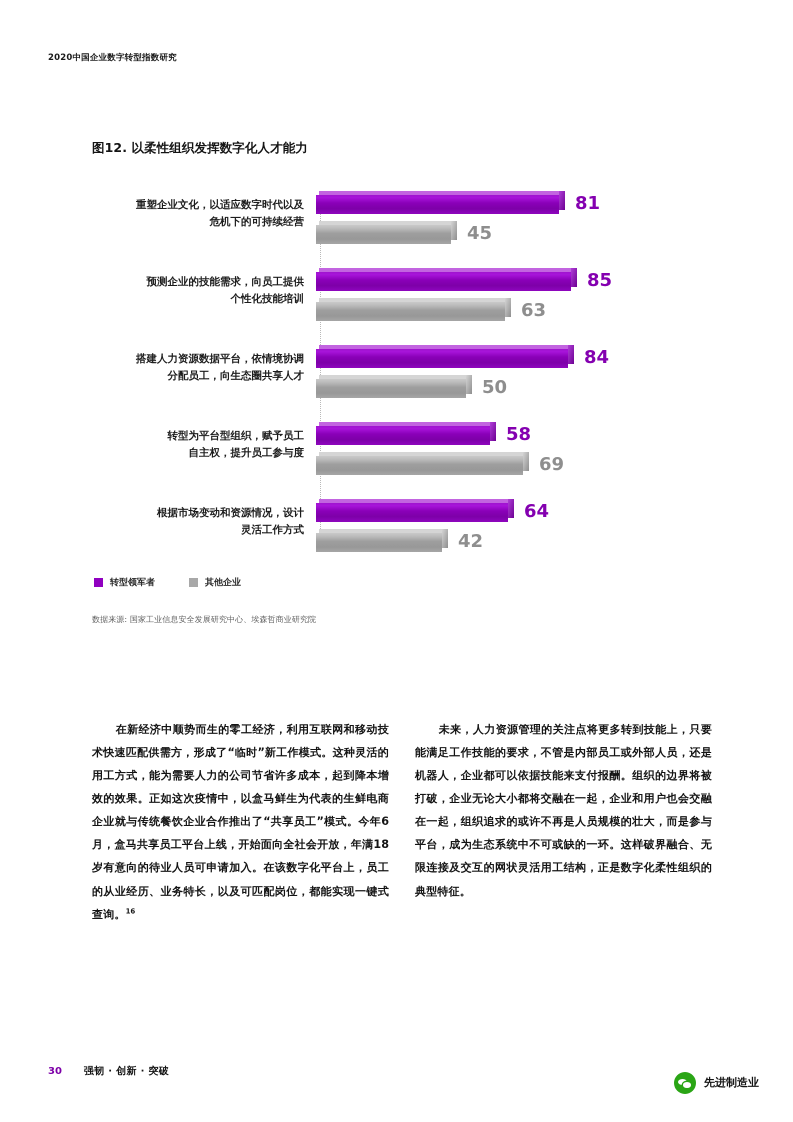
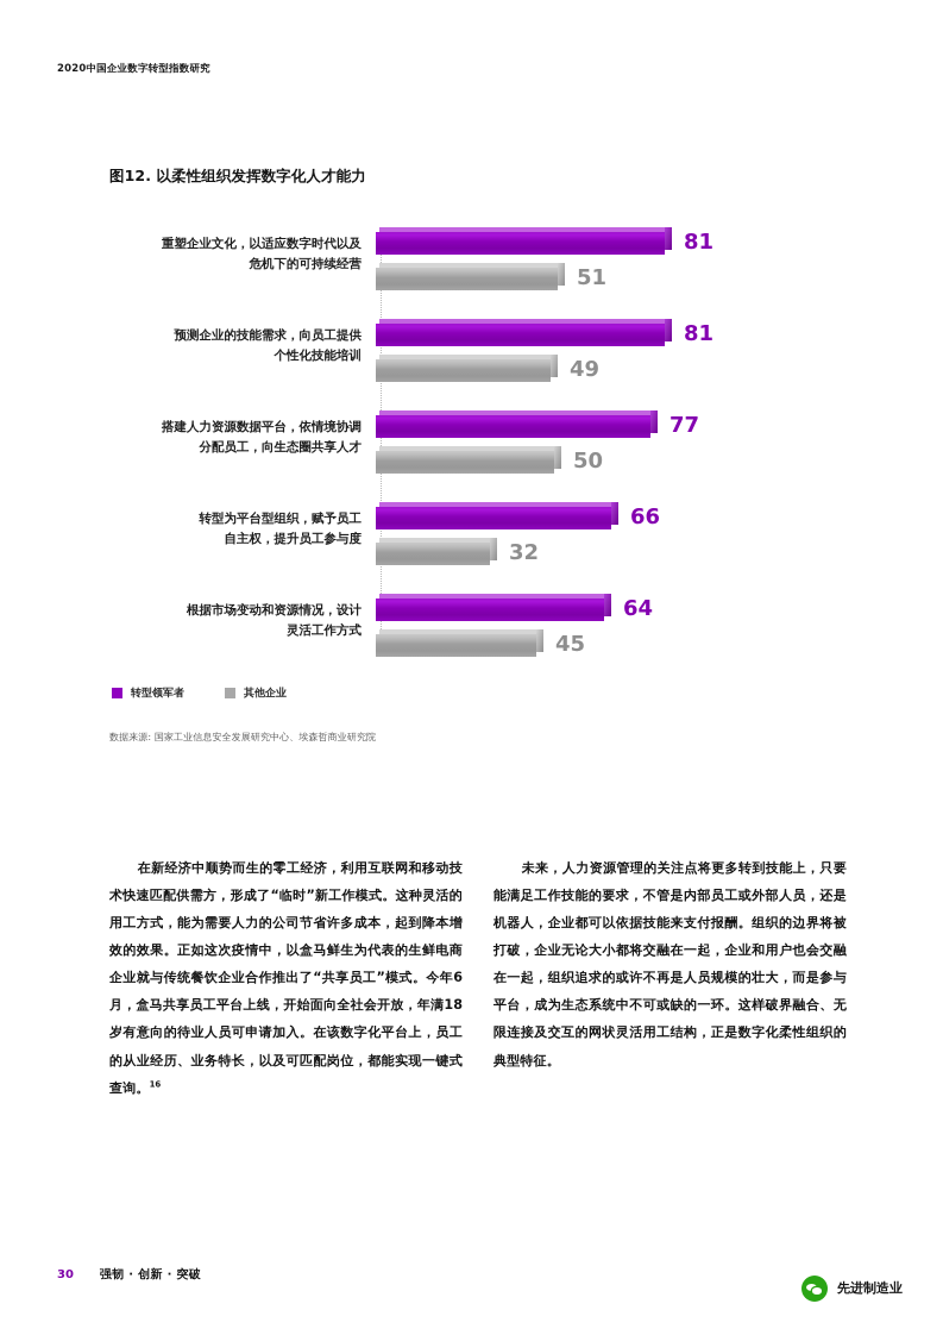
其他企业/重塑企业文化，以适应数字时代以及 危机下的可持续经营: 45 -> 51
转型领军者/预测企业的技能需求，向员工提供 个性化技能培训: 85 -> 81
其他企业/预测企业的技能需求，向员工提供 个性化技能培训: 63 -> 49
转型领军者/搭建人力资源数据平台，依情境协调 分配员工，向生态圈共享人才: 84 -> 77
转型领军者/转型为平台型组织，赋予员工 自主权，提升员工参与度: 58 -> 66
其他企业/转型为平台型组织，赋予员工 自主权，提升员工参与度: 69 -> 32
其他企业/根据市场变动和资源情况，设计 灵活工作方式: 42 -> 45
